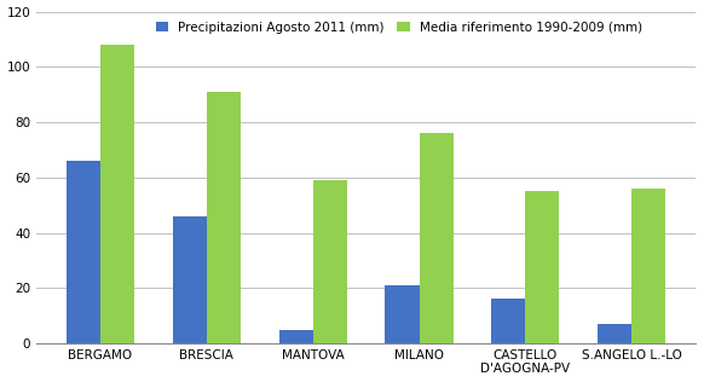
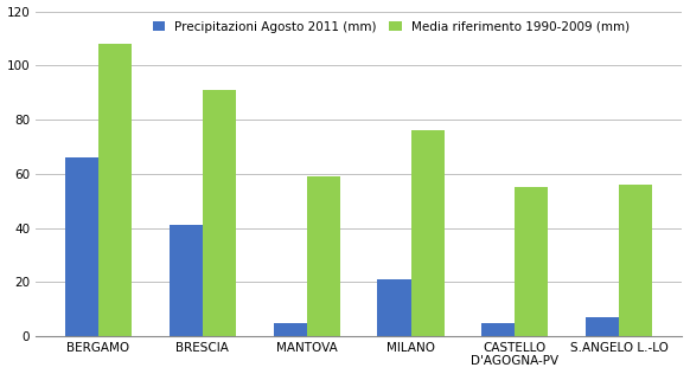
Precipitazioni Agosto 2011 (mm)/BRESCIA: 46 -> 41
Precipitazioni Agosto 2011 (mm)/CASTELLO D'AGOGNA-PV: 16 -> 5
